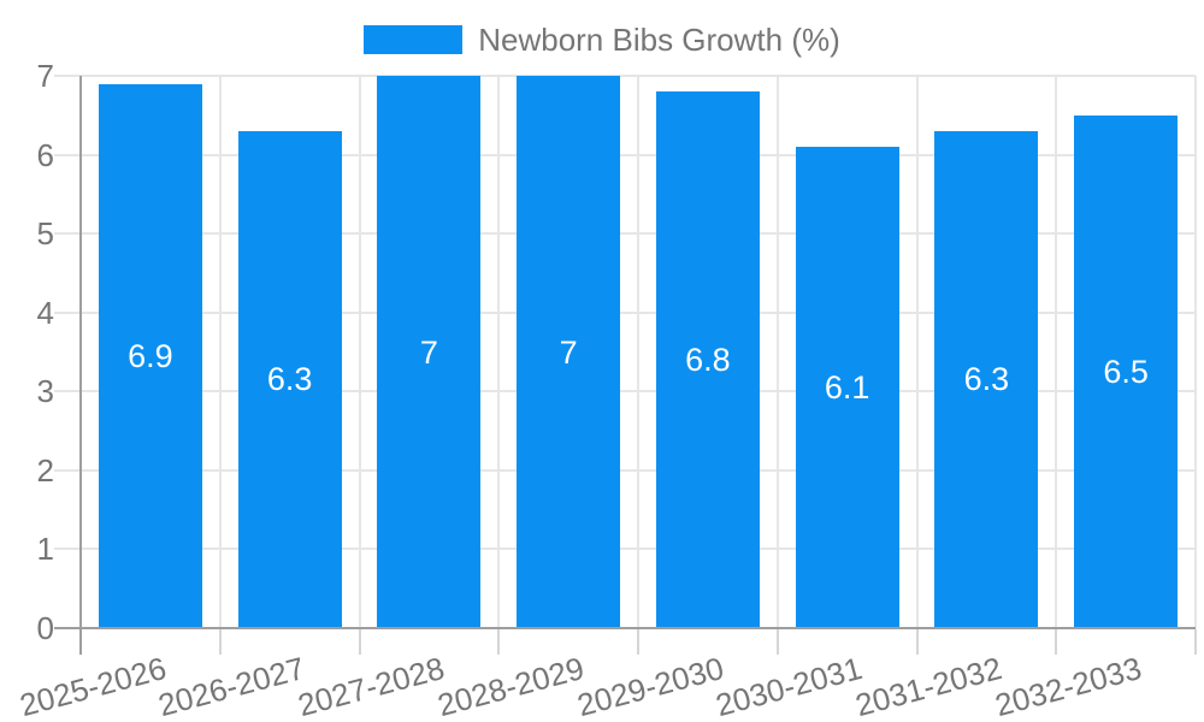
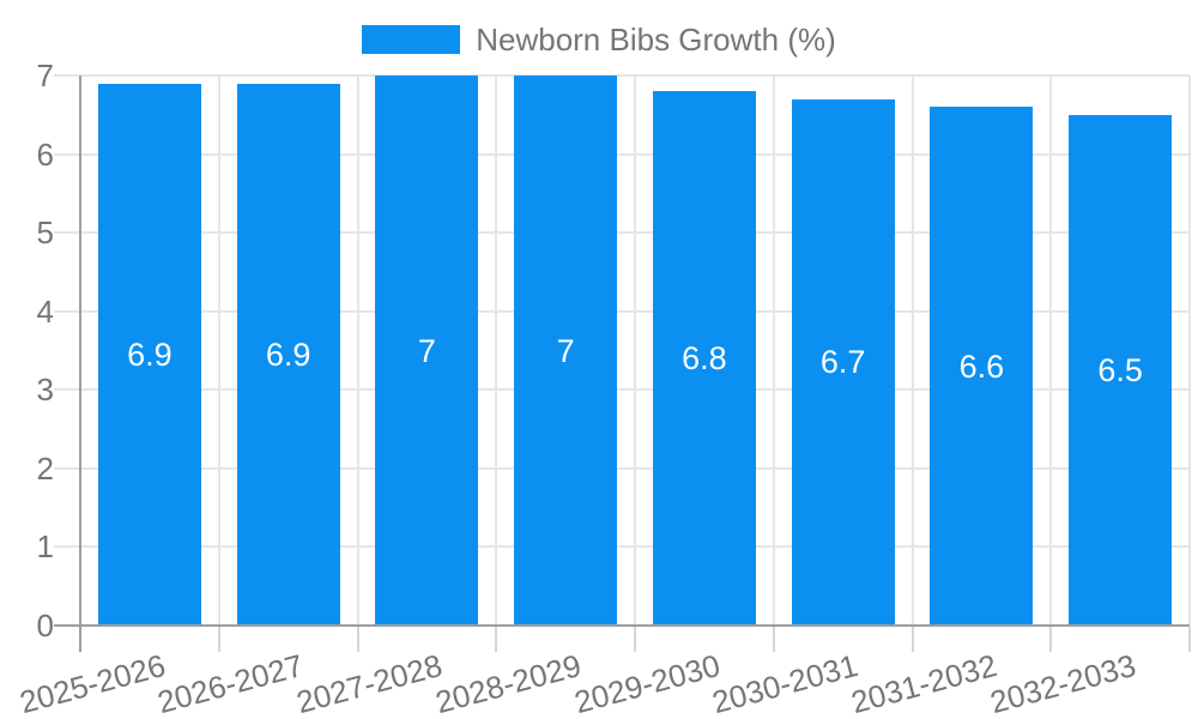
2026-2027: 6.3 -> 6.9
2030-2031: 6.1 -> 6.7
2031-2032: 6.3 -> 6.6
